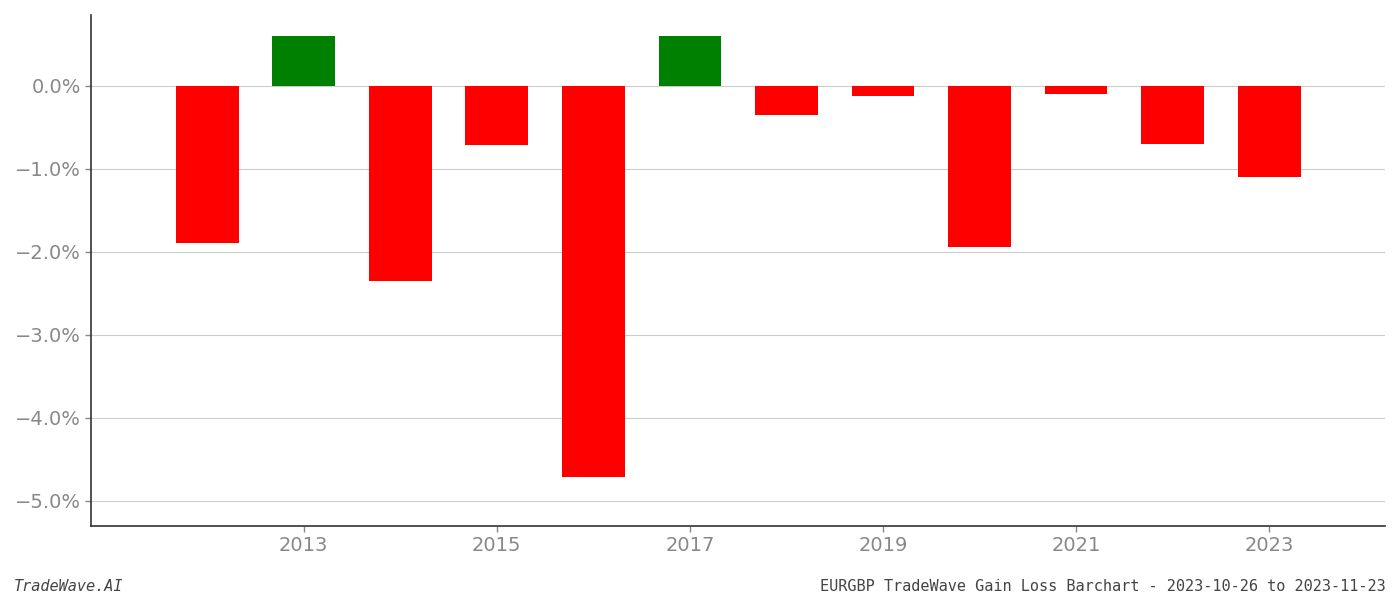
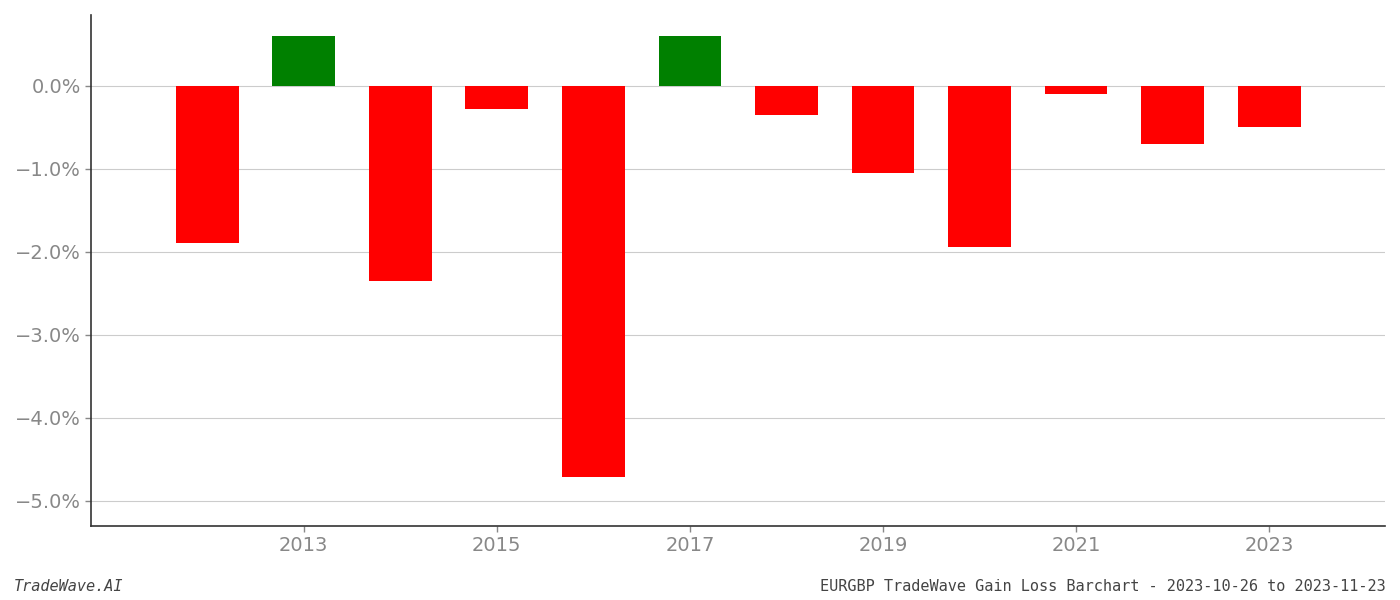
2015: -0.72% -> -0.28%
2019: -0.12% -> -1.05%
2023: -1.10% -> -0.50%
